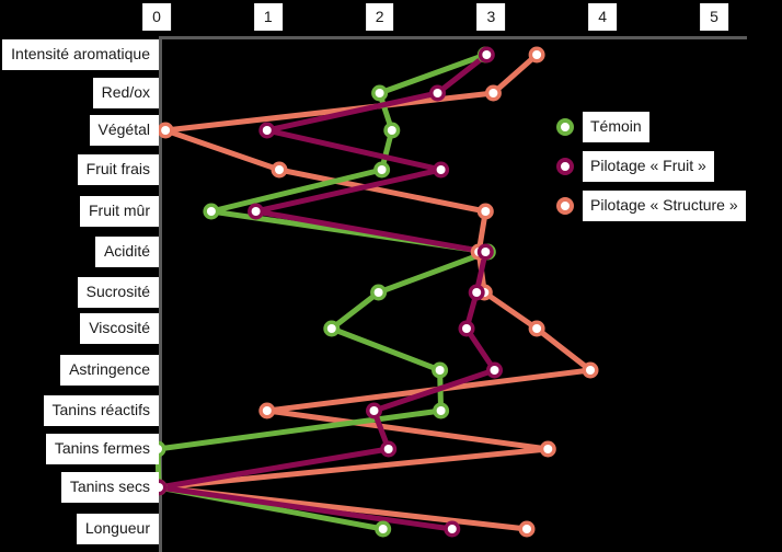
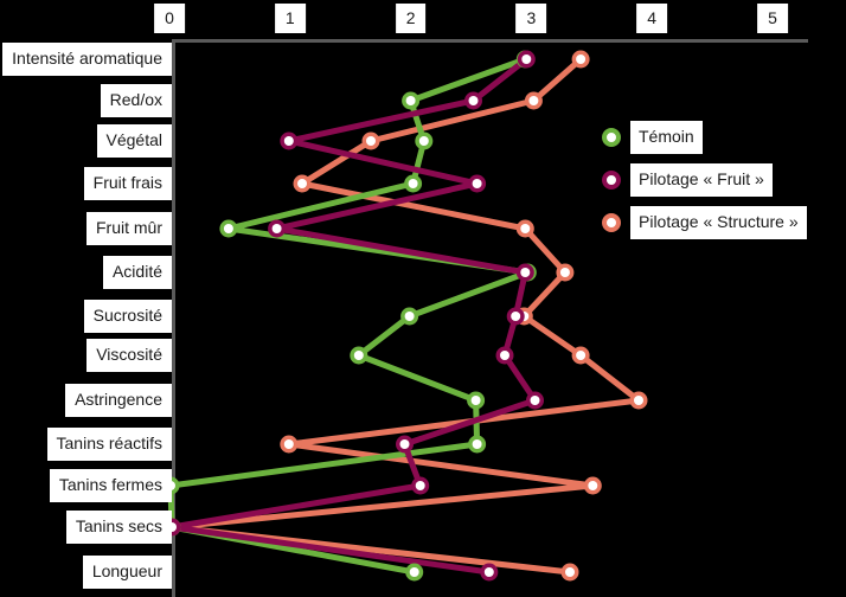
Pilotage « Structure »/Végétal: 0.08 -> 1.67
Pilotage « Structure »/Acidité: 2.89 -> 3.28
